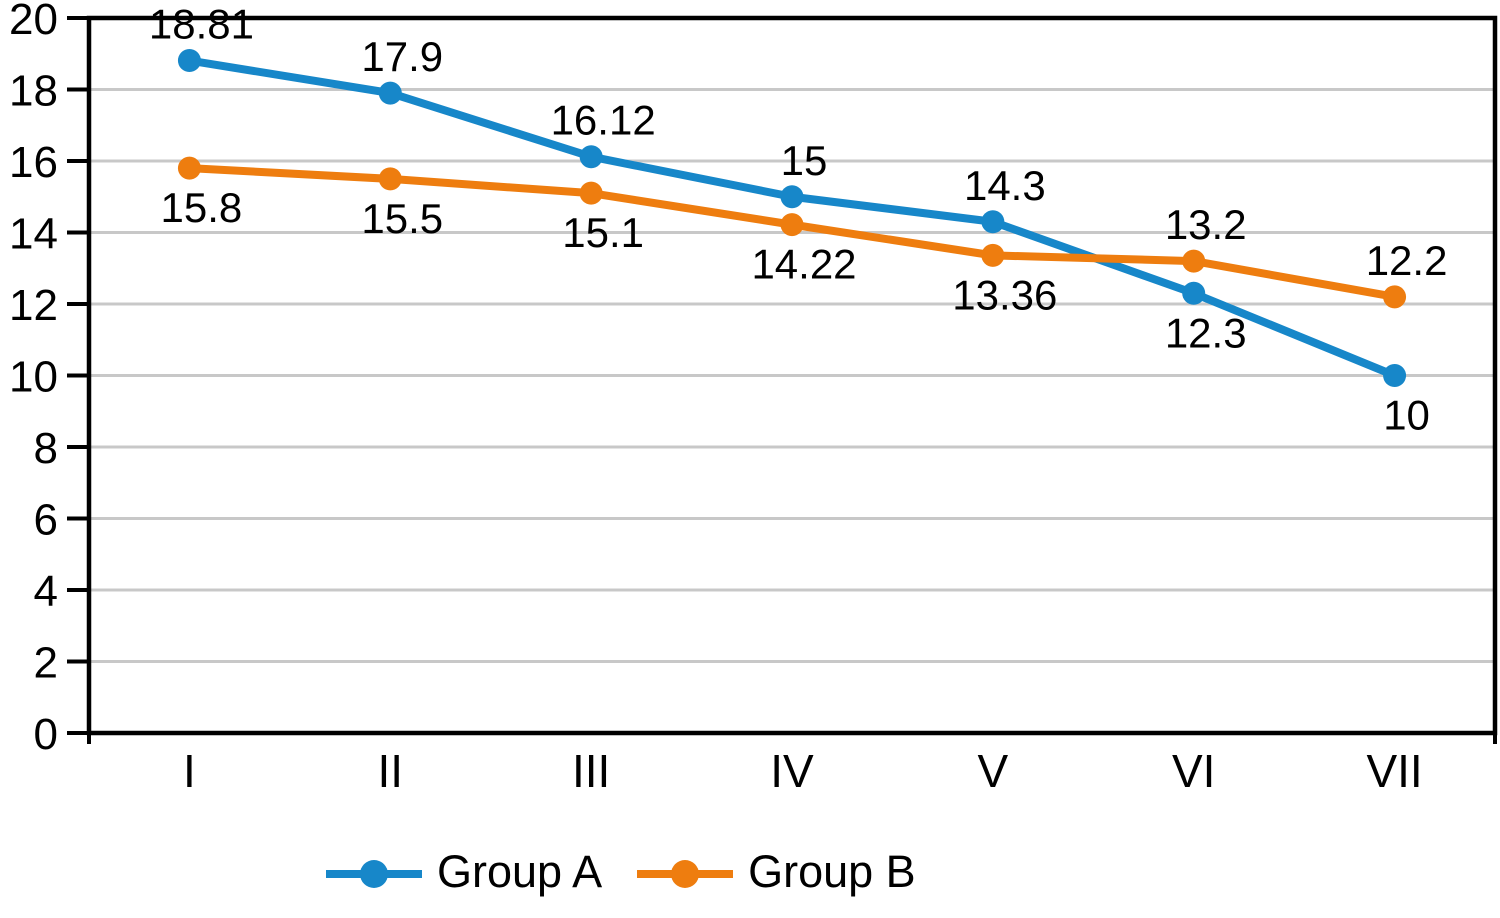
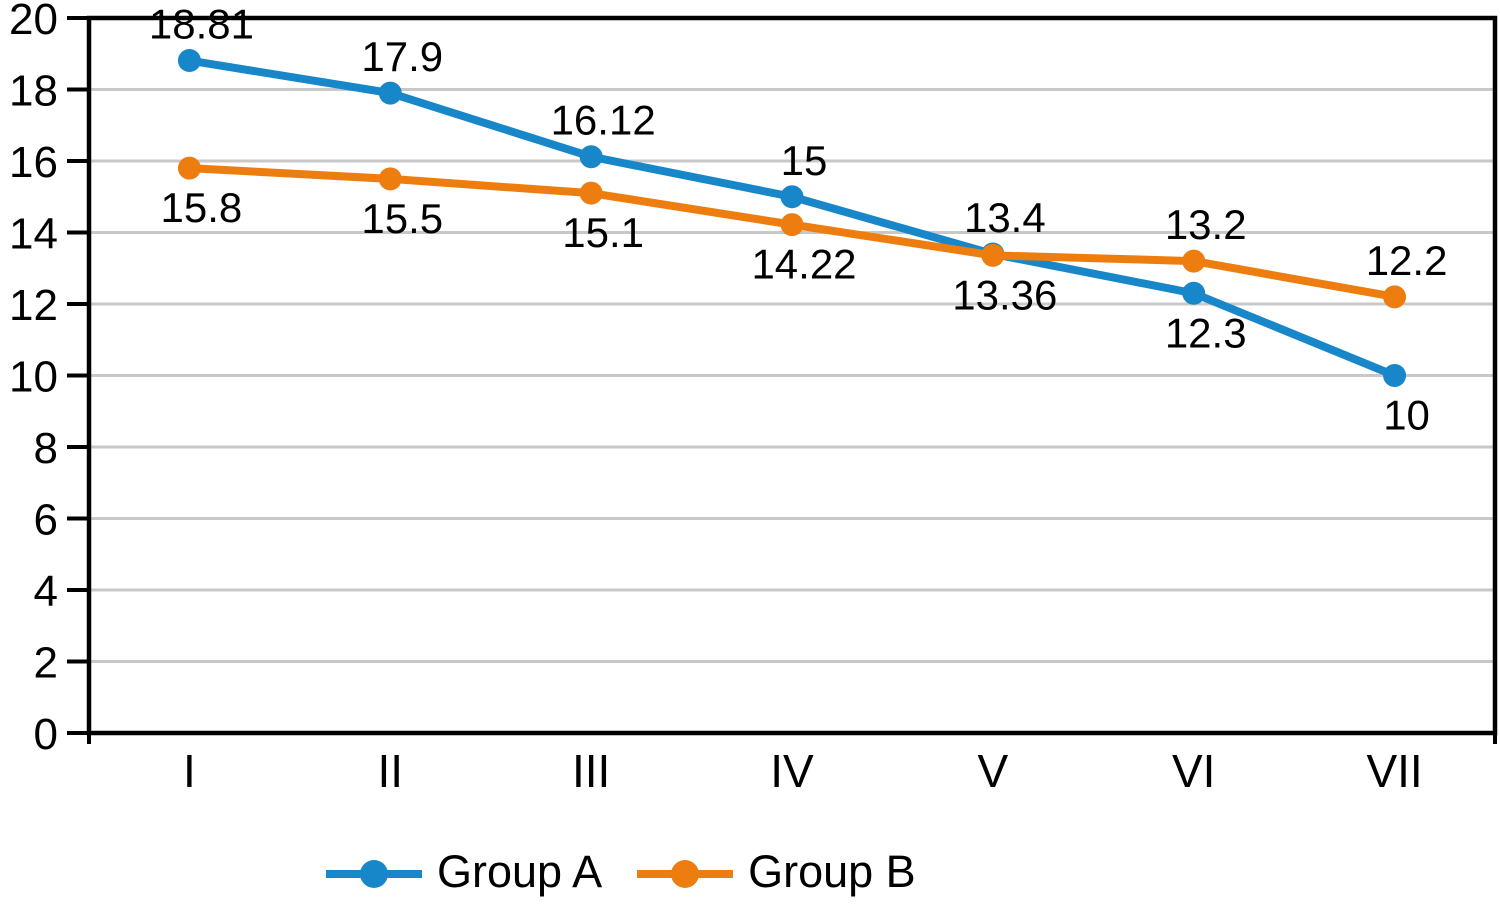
Group A/V: 14.3 -> 13.4
